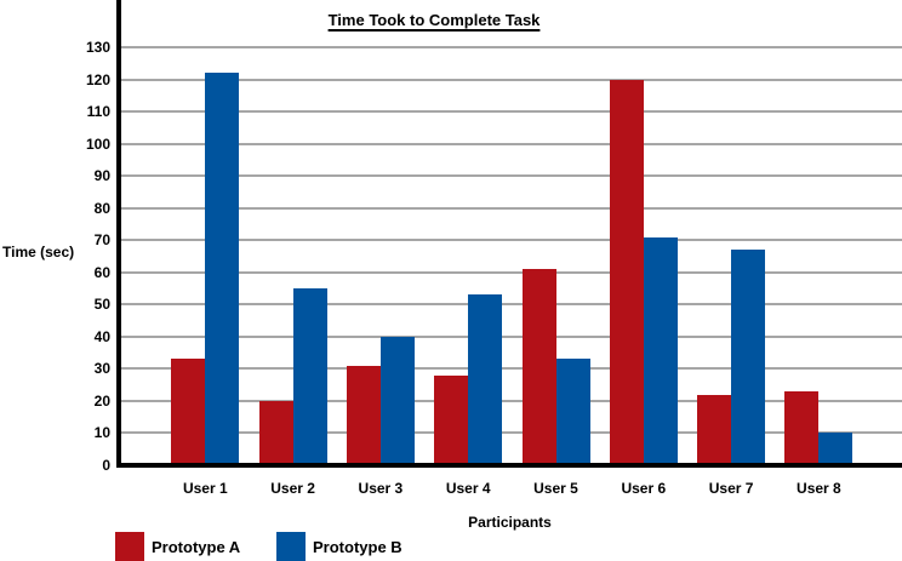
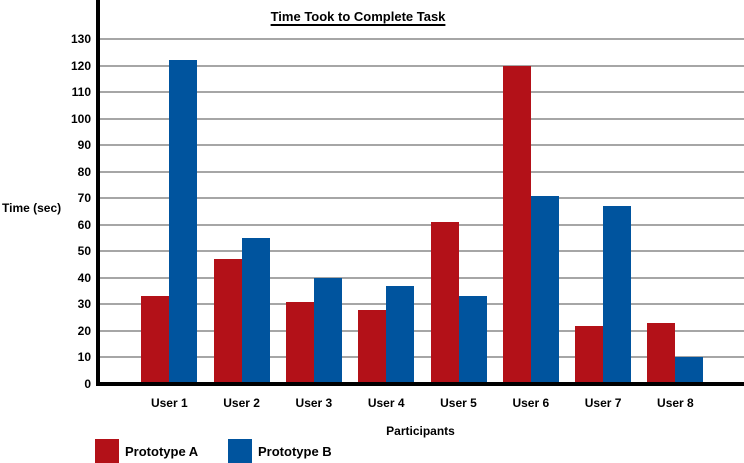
Prototype A/User 2: 20 -> 47
Prototype B/User 4: 53 -> 37
